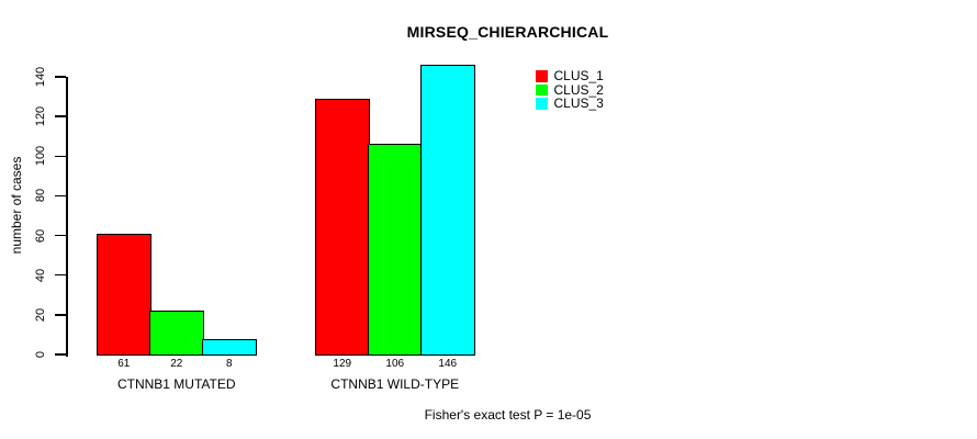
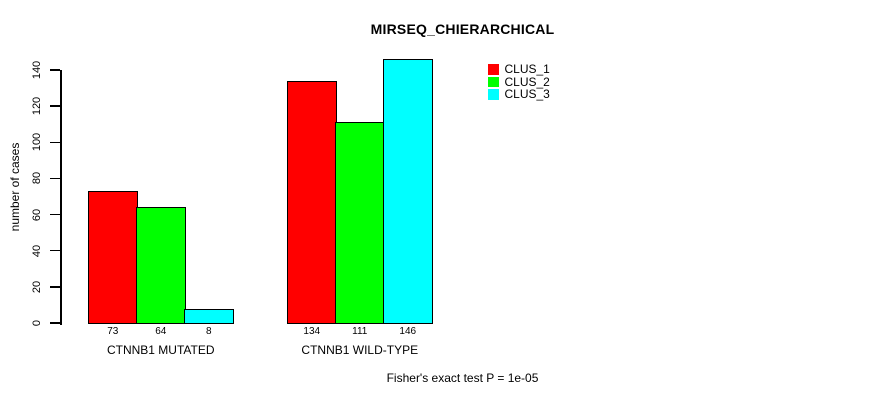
CLUS_1/CTNNB1 MUTATED: 61 -> 73
CLUS_2/CTNNB1 MUTATED: 22 -> 64
CLUS_1/CTNNB1 WILD-TYPE: 129 -> 134
CLUS_2/CTNNB1 WILD-TYPE: 106 -> 111
